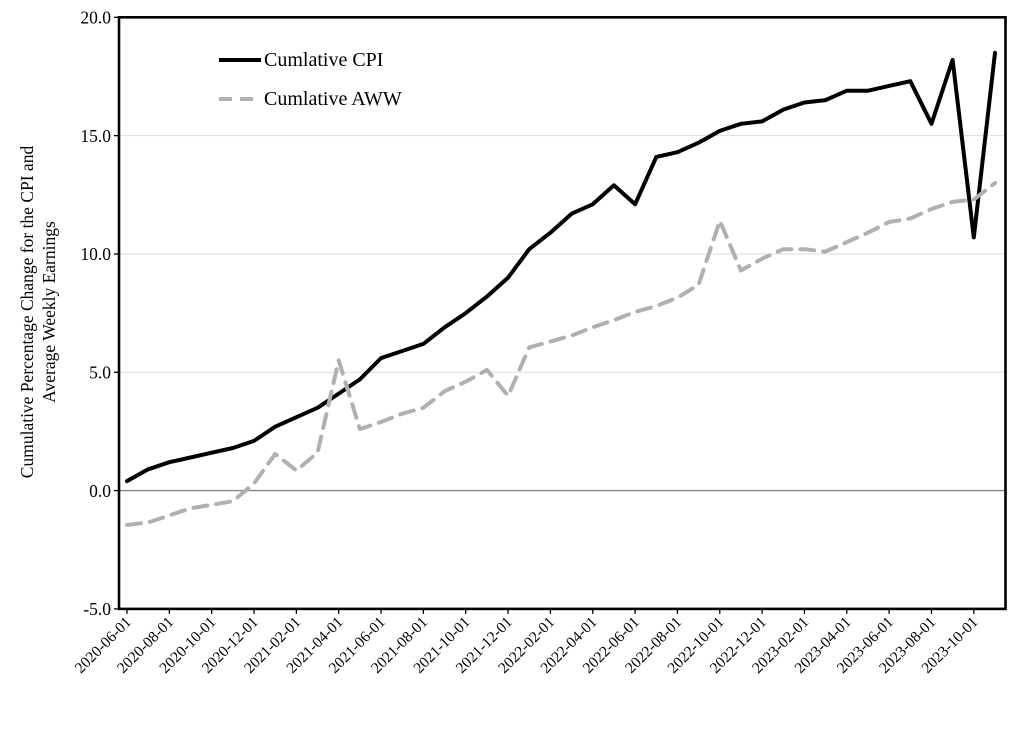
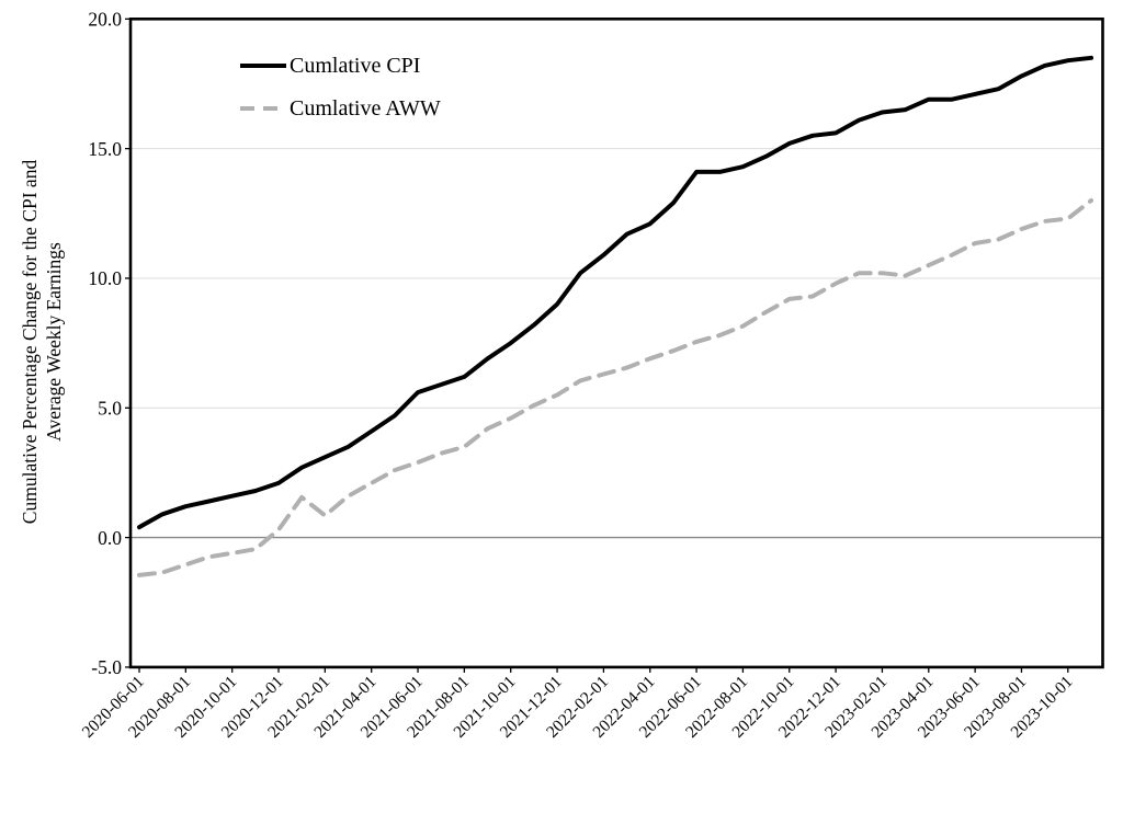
Cumlative AWW/2021-04-01: 5.5 -> 2.1
Cumlative AWW/2021-12-01: 4.0 -> 5.5
Cumlative CPI/2022-06-01: 12.1 -> 14.1
Cumlative AWW/2022-10-01: 11.4 -> 9.2
Cumlative CPI/2023-08-01: 15.5 -> 17.8
Cumlative CPI/2023-10-01: 10.7 -> 18.4
